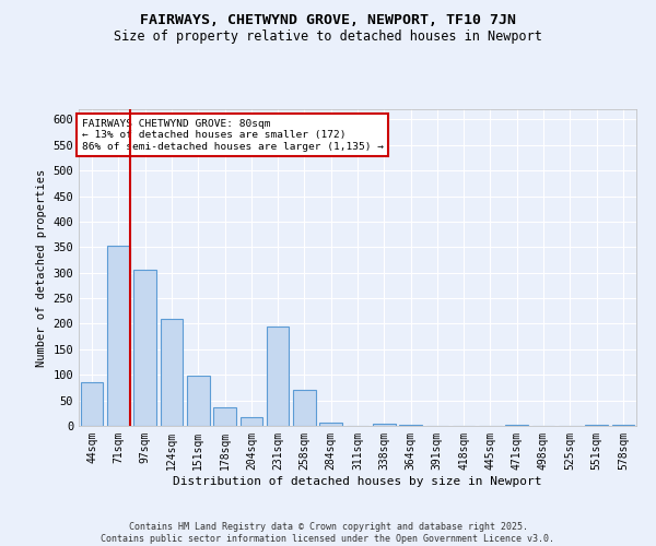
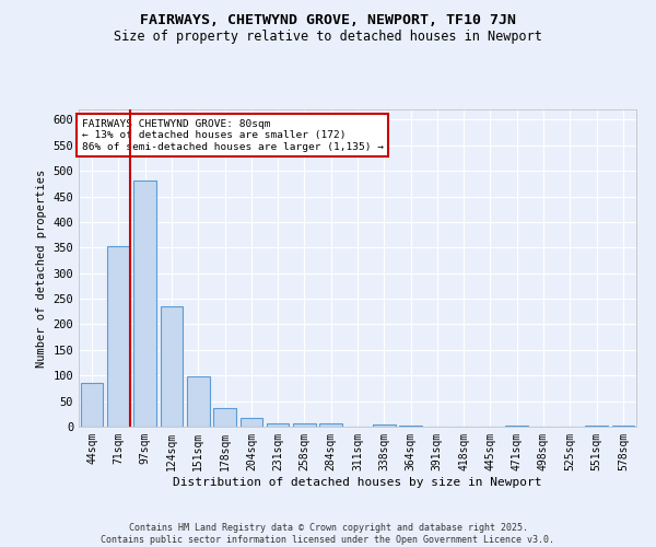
97sqm: 305 -> 480
124sqm: 210 -> 235
231sqm: 195 -> 7
258sqm: 70 -> 7
